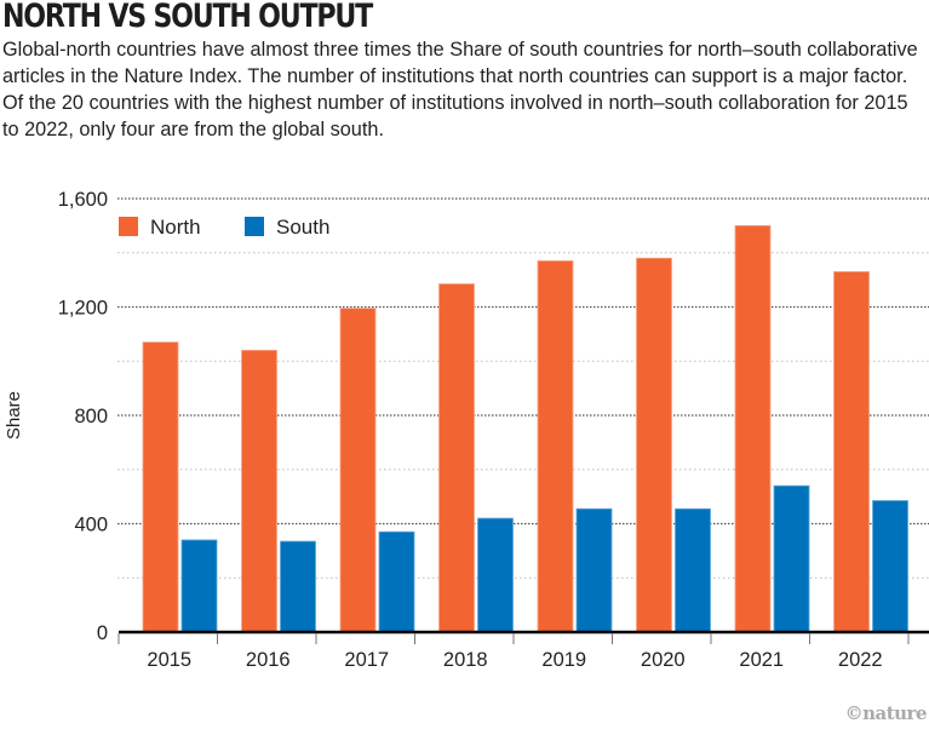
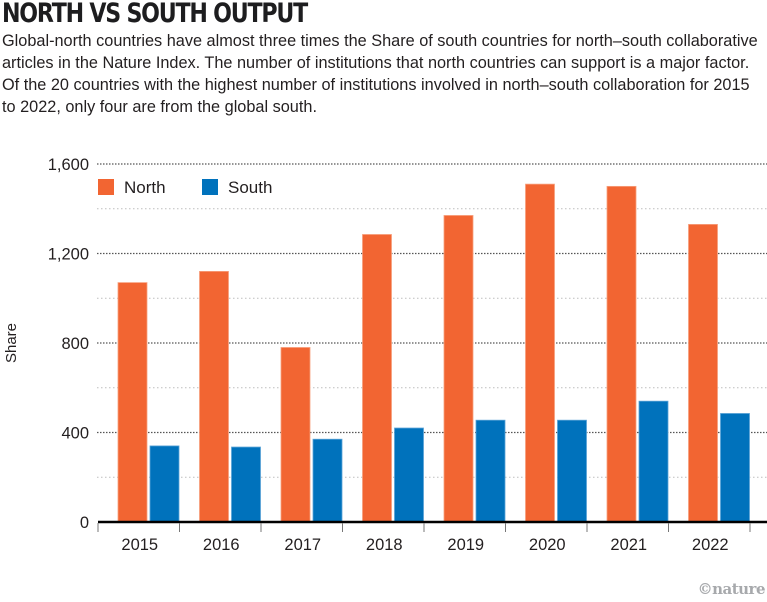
North/2016: 1040 -> 1120
North/2017: 1200 -> 780
North/2020: 1380 -> 1510
